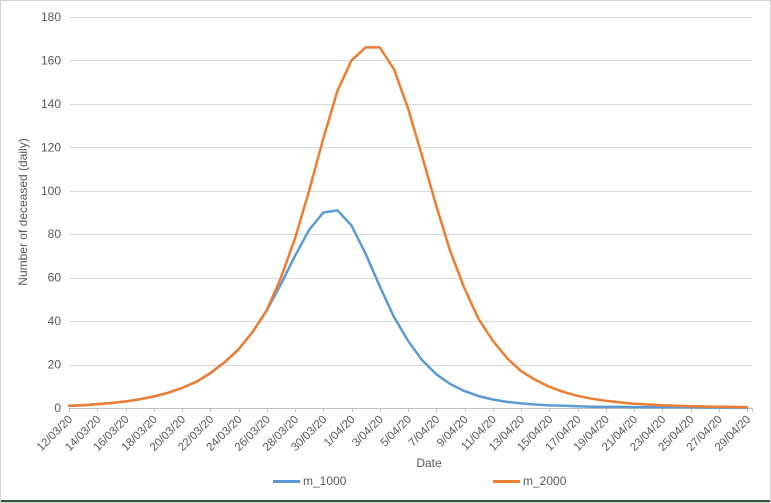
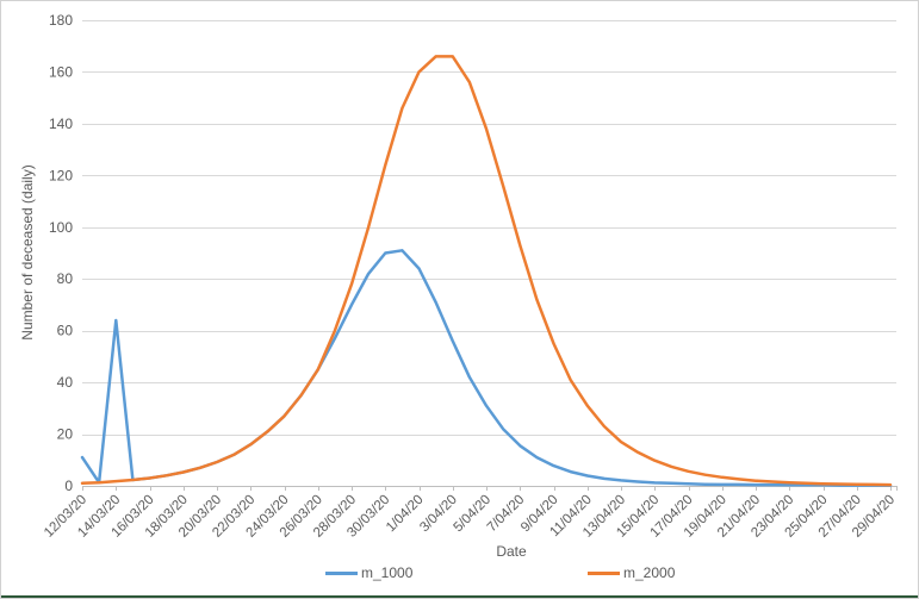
m_1000/12/03/20: 1 -> 11
m_1000/14/03/20: 2 -> 64
